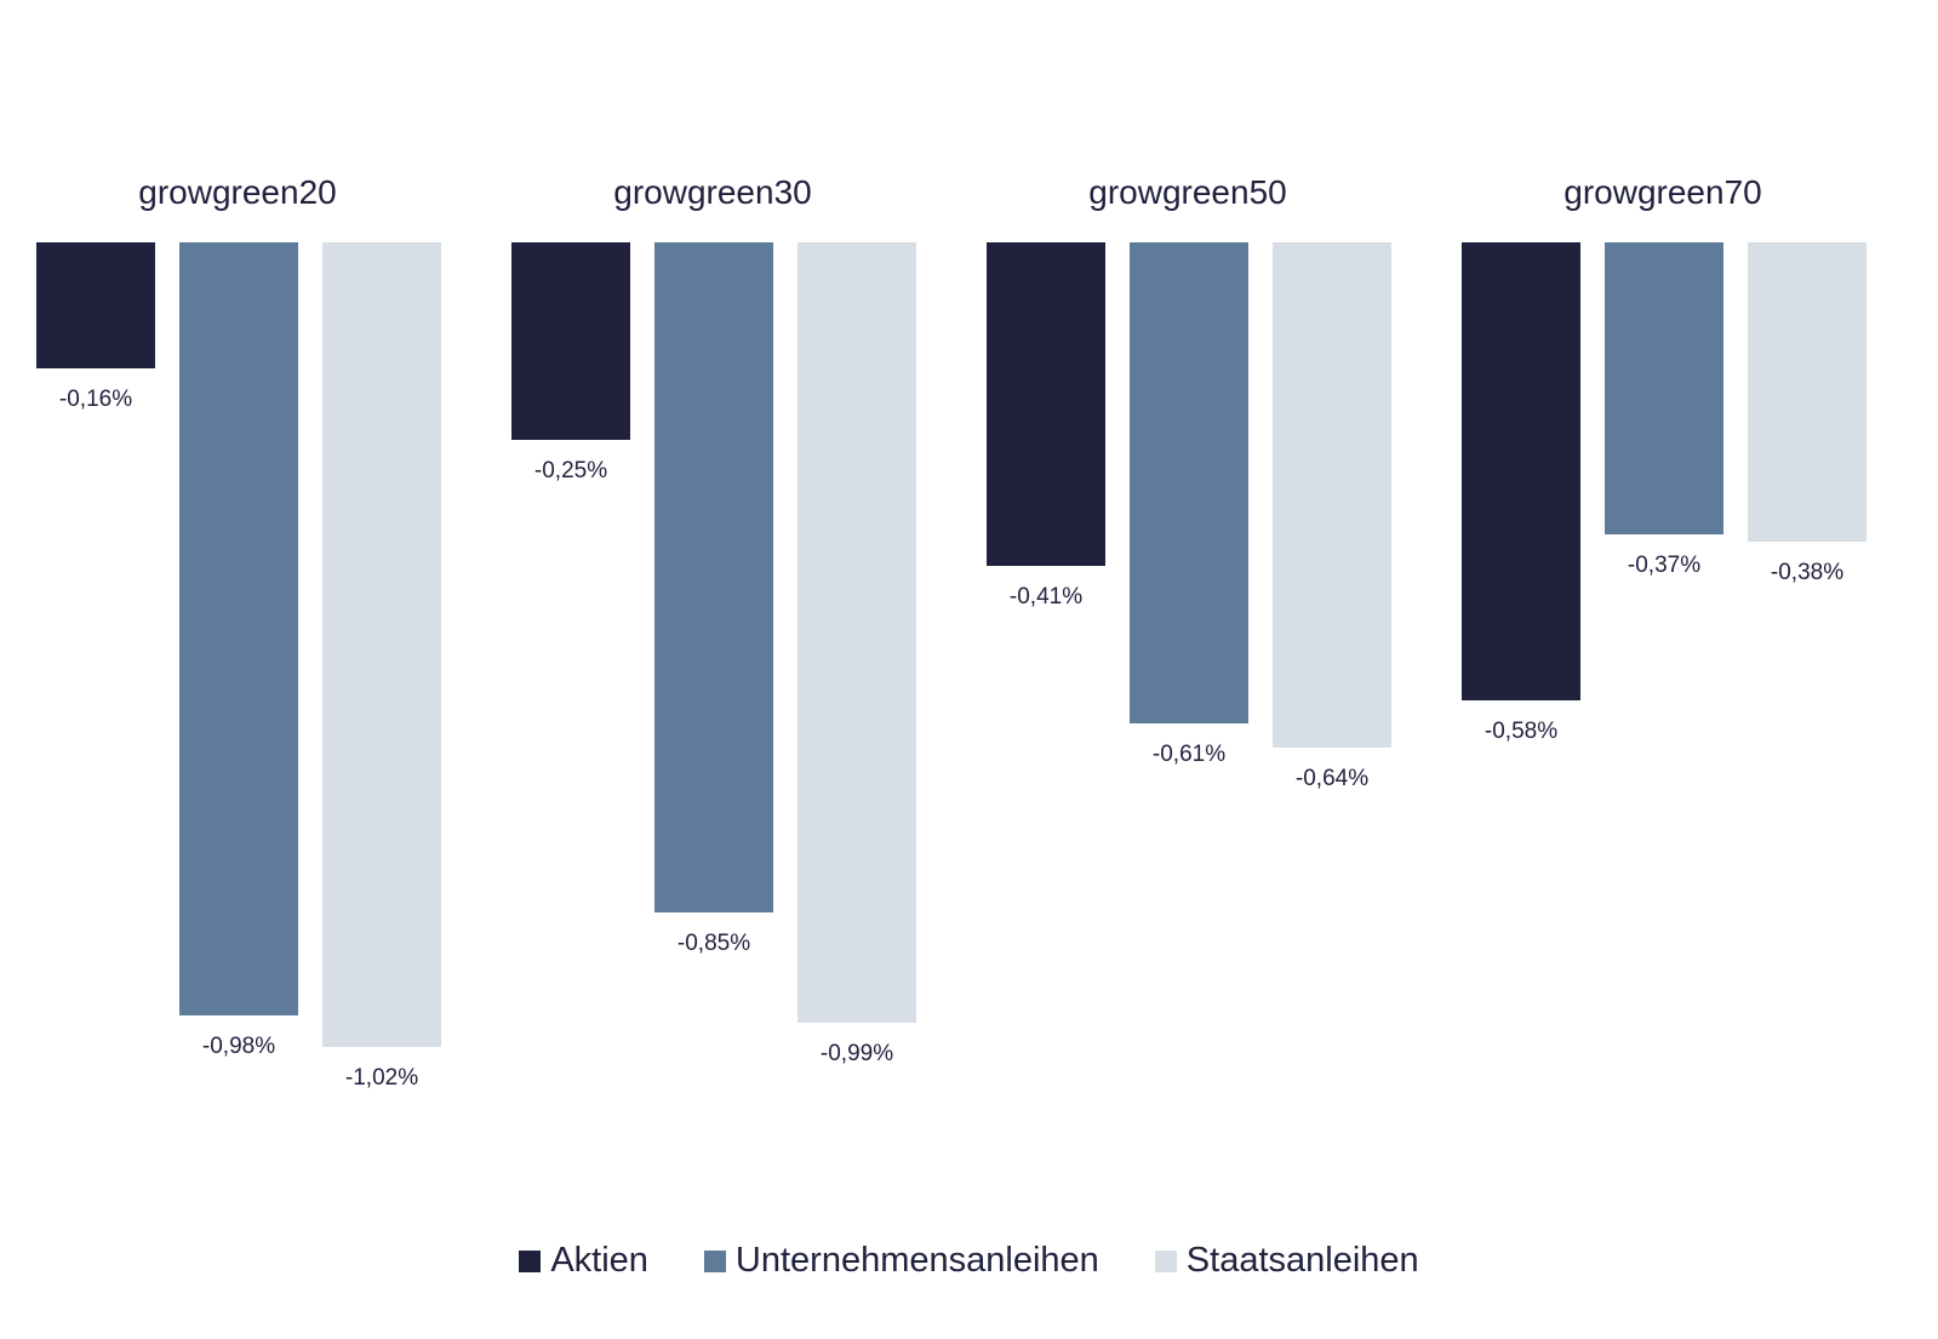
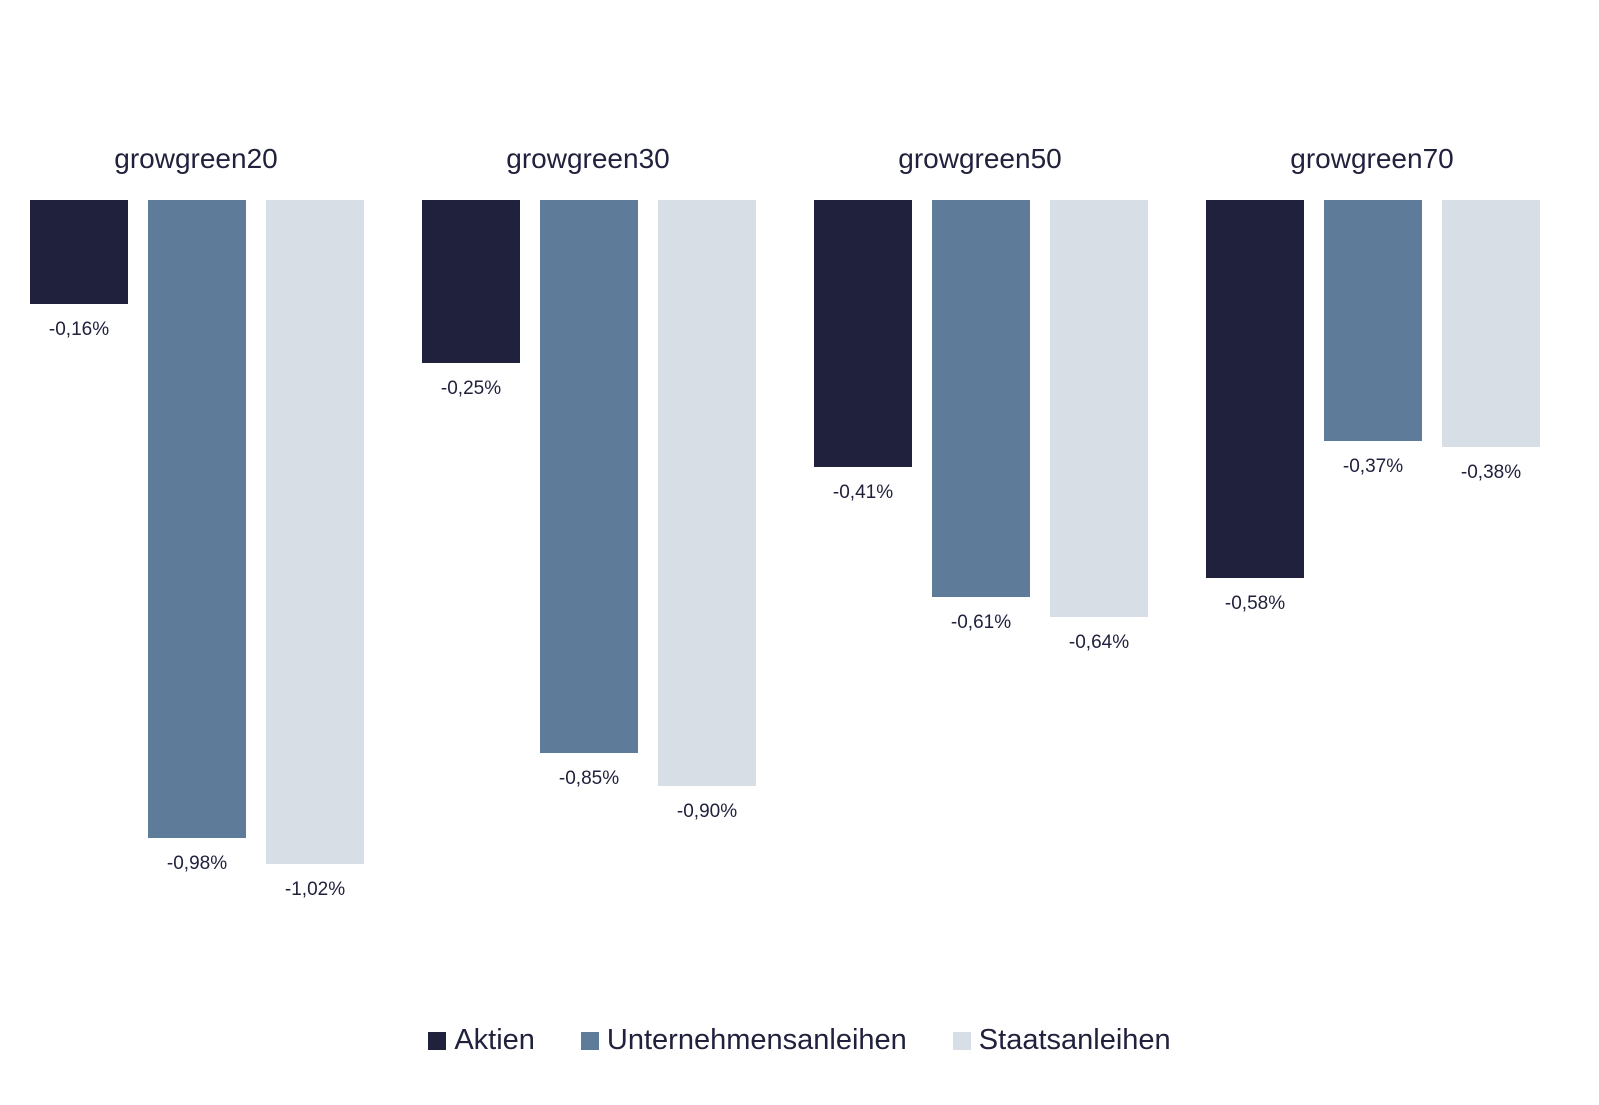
Staatsanleihen/growgreen30: -0,99% -> -0,90%
